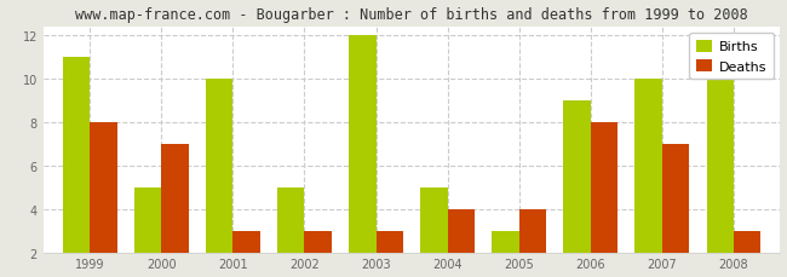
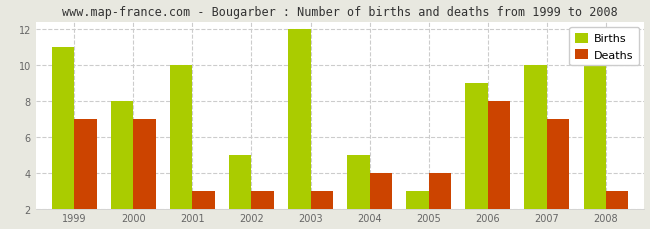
Deaths/1999: 8 -> 7
Births/2000: 5 -> 8
